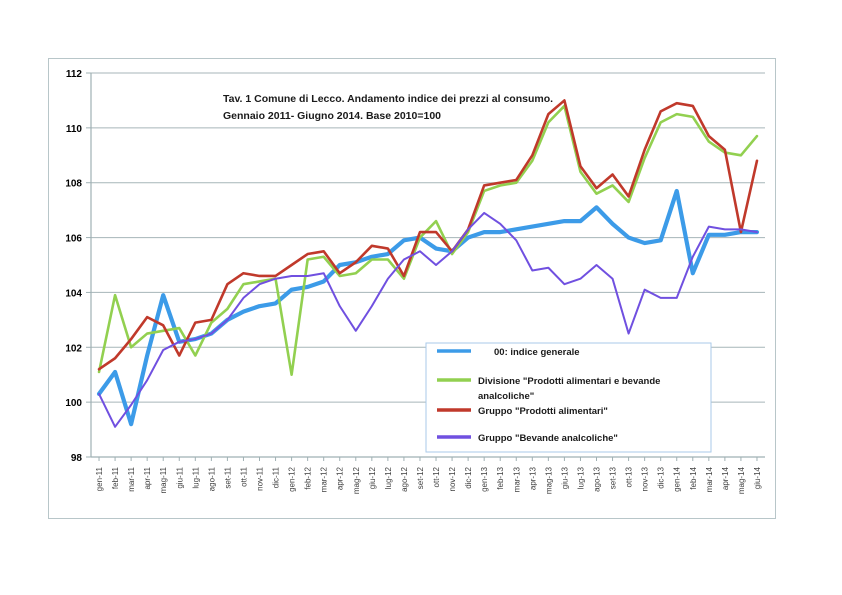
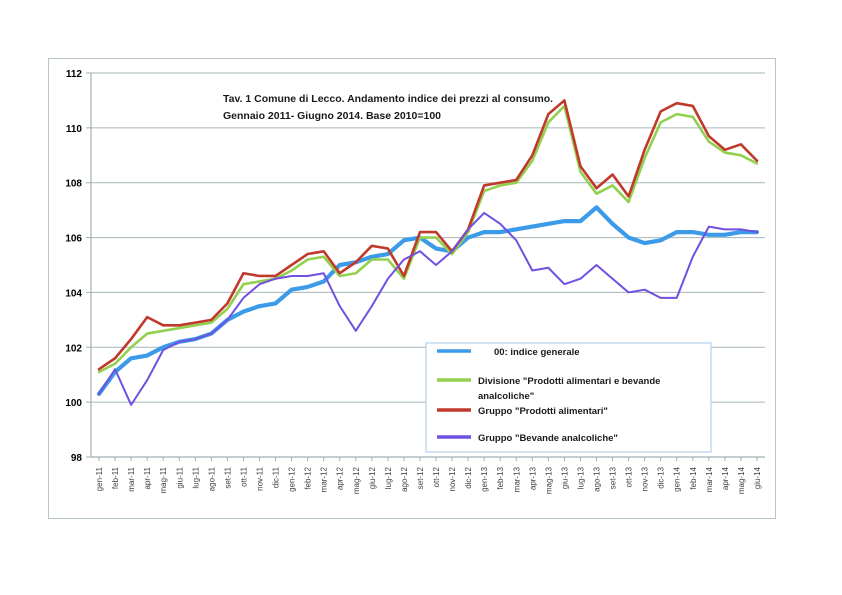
Divisione "Prodotti alimentari e bevande analcoliche"/feb-11: 103.9 -> 101.4
Gruppo "Bevande analcoliche"/feb-11: 99.1 -> 101.2
00: indice generale/mar-11: 99.2 -> 101.6
00: indice generale/mag-11: 103.9 -> 102.0
Gruppo "Prodotti alimentari"/giu-11: 101.7 -> 102.8
Divisione "Prodotti alimentari e bevande analcoliche"/lug-11: 101.7 -> 102.8
Gruppo "Prodotti alimentari"/set-11: 104.3 -> 103.6
Divisione "Prodotti alimentari e bevande analcoliche"/gen-12: 101.0 -> 104.8
Divisione "Prodotti alimentari e bevande analcoliche"/ott-12: 106.6 -> 106.0
Gruppo "Bevande analcoliche"/ott-13: 102.5 -> 104.0
00: indice generale/gen-14: 107.7 -> 106.2
00: indice generale/feb-14: 104.7 -> 106.2
Gruppo "Prodotti alimentari"/mag-14: 106.2 -> 109.4
Divisione "Prodotti alimentari e bevande analcoliche"/giu-14: 109.7 -> 108.7
